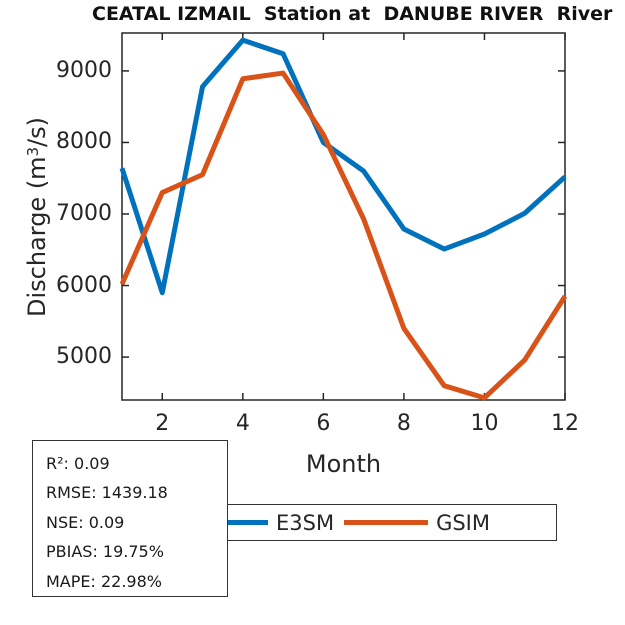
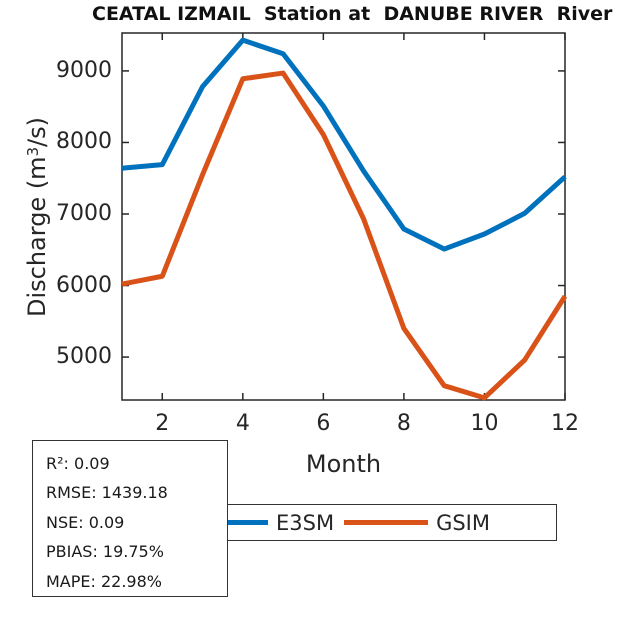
E3SM/2: 5900 -> 7700
GSIM/2: 7300 -> 6100
E3SM/6: 8000 -> 8500
